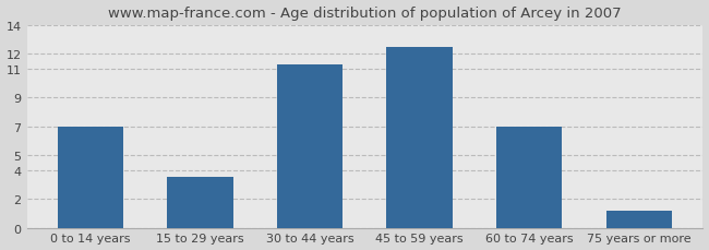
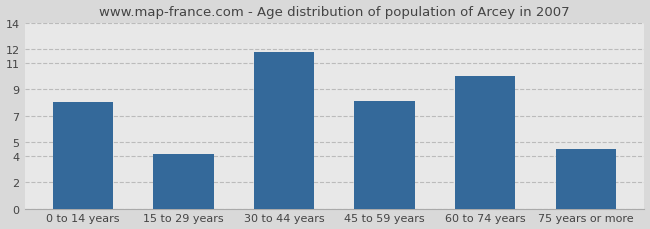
0 to 14 years: 7.0 -> 8.0
15 to 29 years: 3.5 -> 4.1
30 to 44 years: 11.3 -> 11.8
45 to 59 years: 12.5 -> 8.1
60 to 74 years: 7.0 -> 10.0
75 years or more: 1.2 -> 4.5
